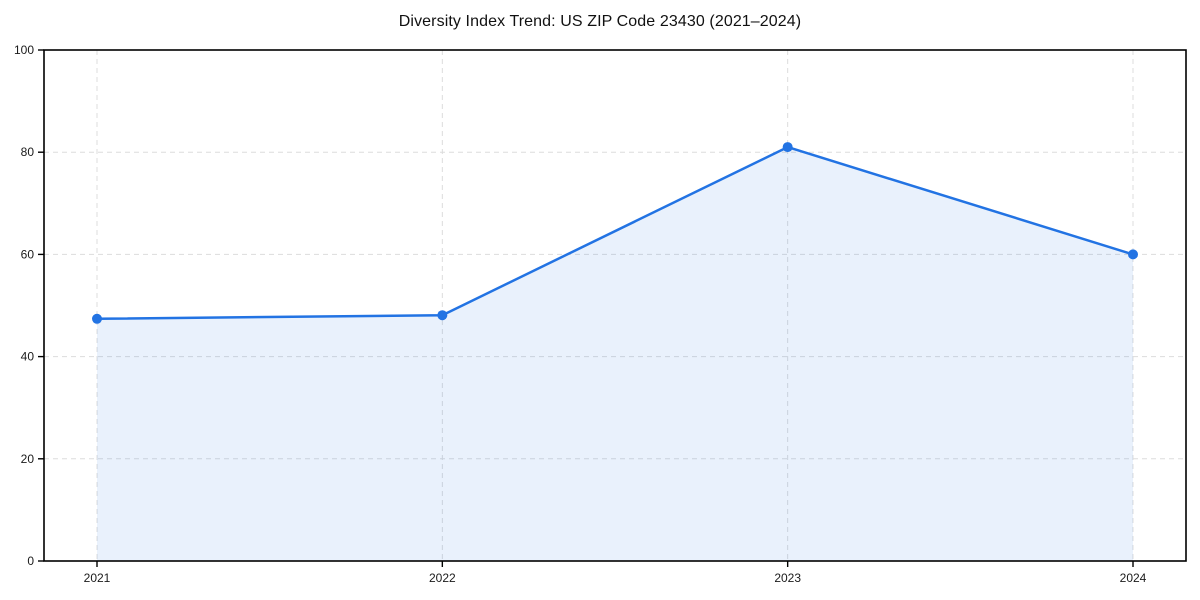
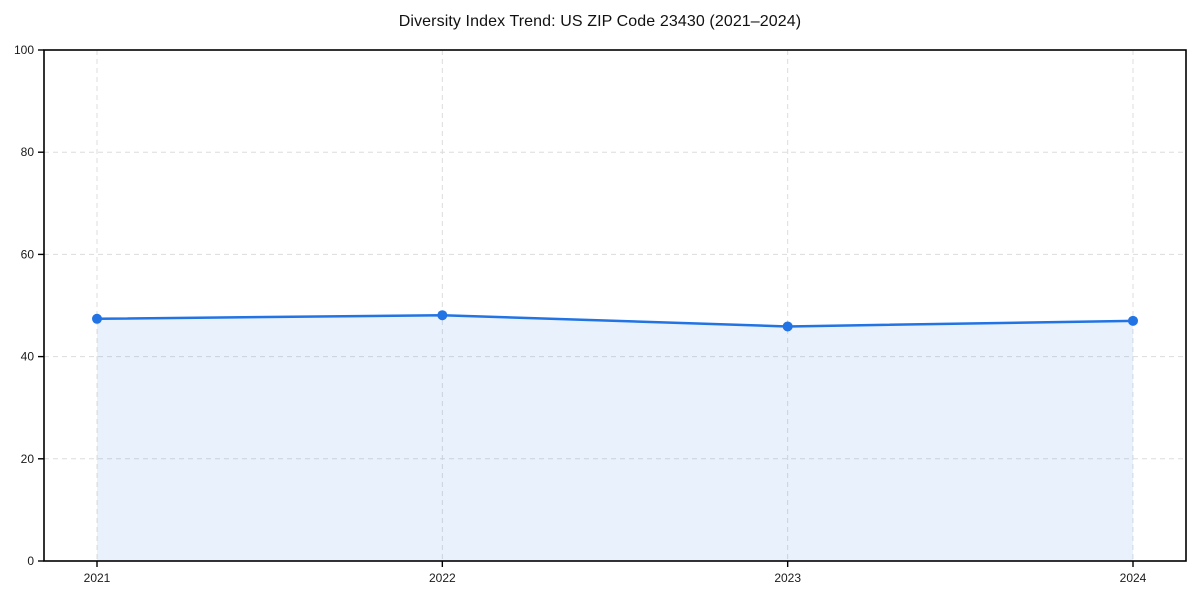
2023: 81 -> 46
2024: 60 -> 47
